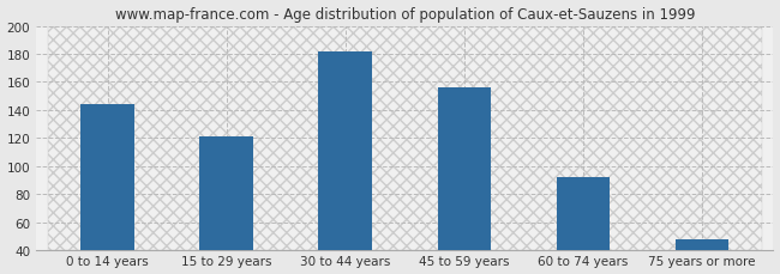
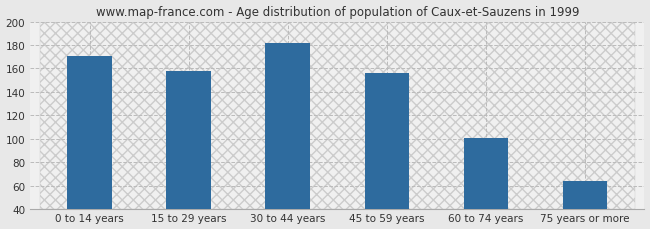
0 to 14 years: 144 -> 171
15 to 29 years: 121 -> 158
60 to 74 years: 92 -> 101
75 years or more: 48 -> 64
